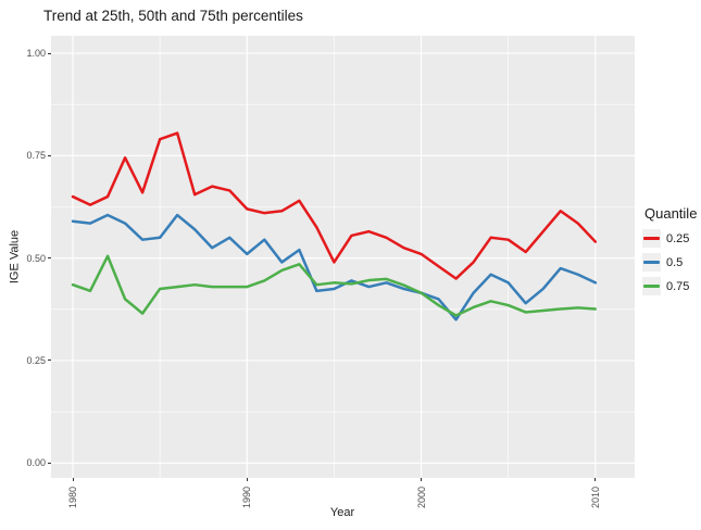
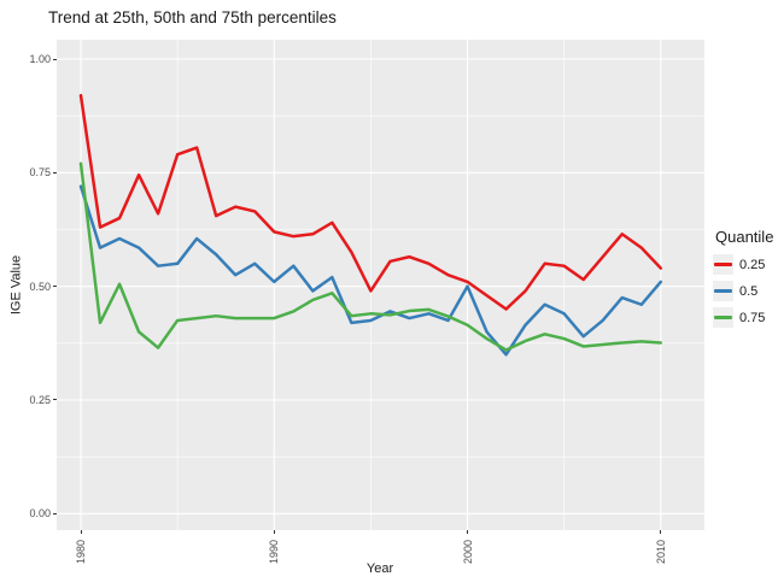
0.25/1980: 0.65 -> 0.92
0.5/1980: 0.59 -> 0.72
0.75/1980: 0.43 -> 0.77
0.5/2000: 0.41 -> 0.50
0.5/2010: 0.44 -> 0.51
